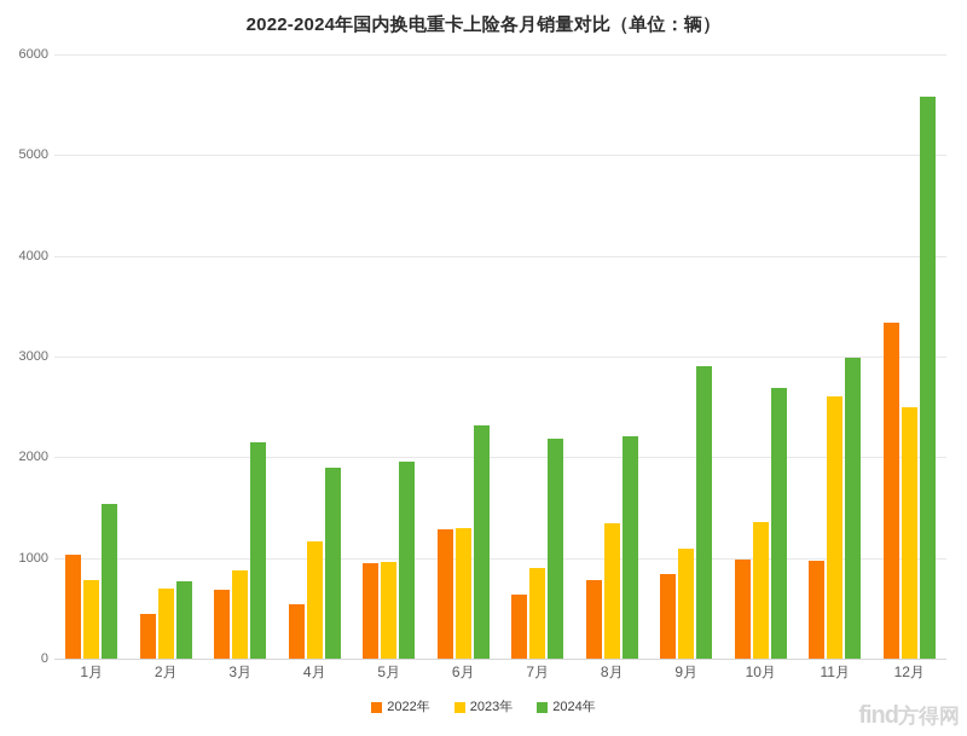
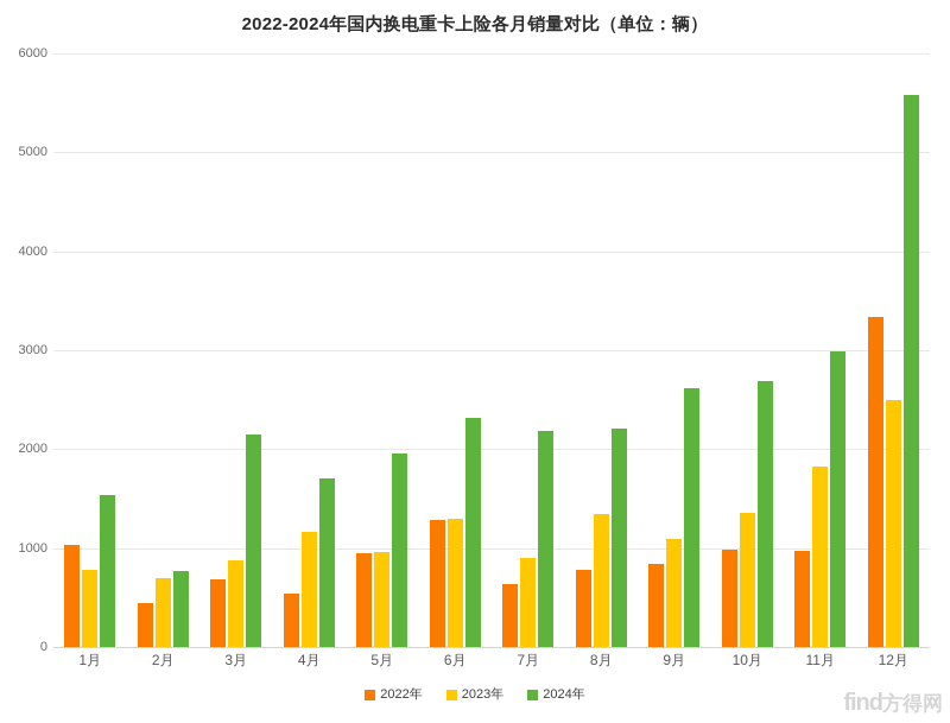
2024年/4月: 1900 -> 1700
2024年/9月: 2900 -> 2600
2023年/11月: 2600 -> 1800
